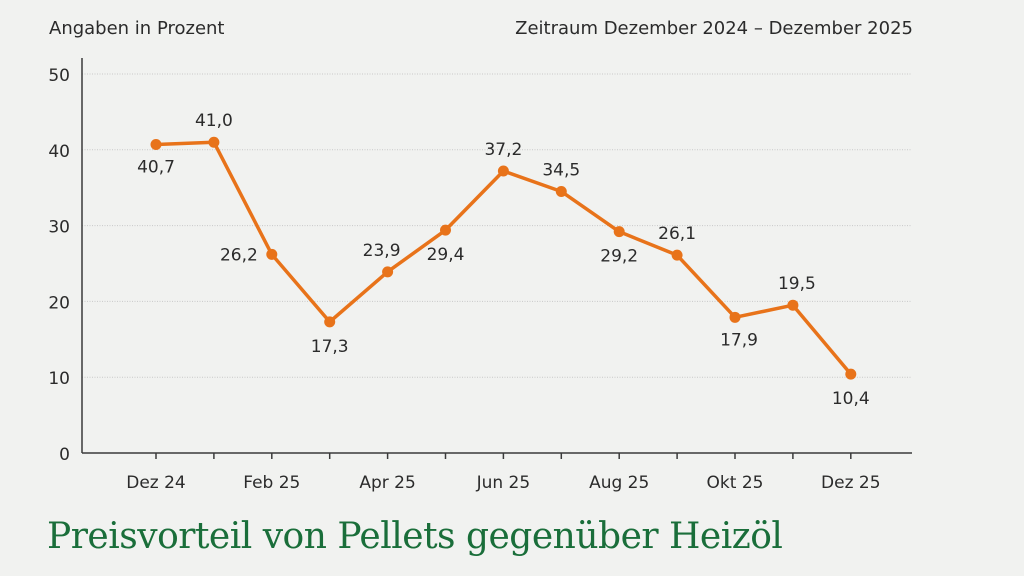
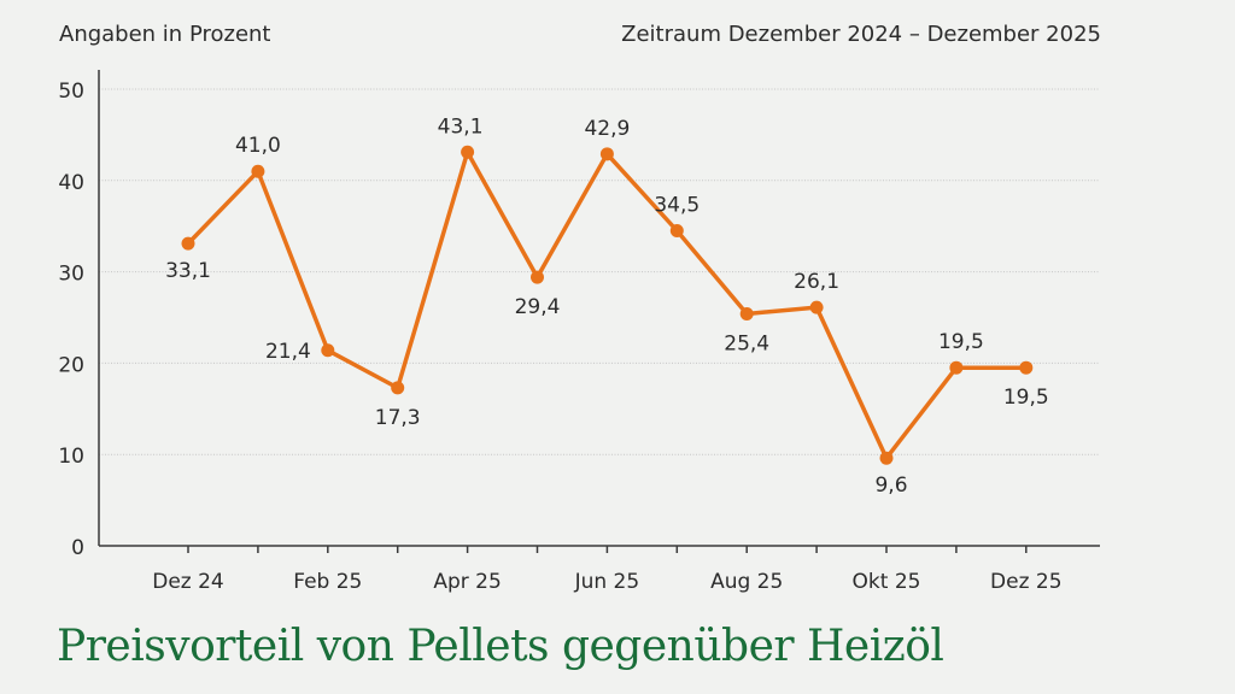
Dez 24: 40,7 -> 33,1
Feb 25: 26,2 -> 21,4
Apr 25: 23,9 -> 43,1
Jun 25: 37,2 -> 42,9
Aug 25: 29,2 -> 25,4
Okt 25: 17,9 -> 9,6
Dez 25: 10,4 -> 19,5
